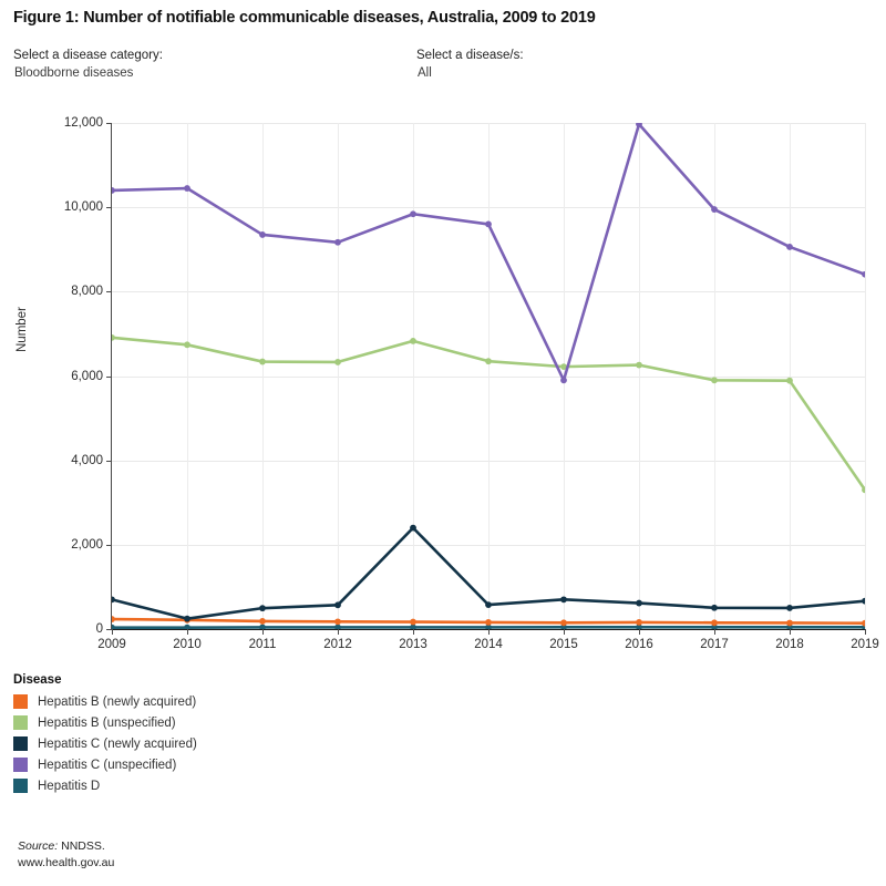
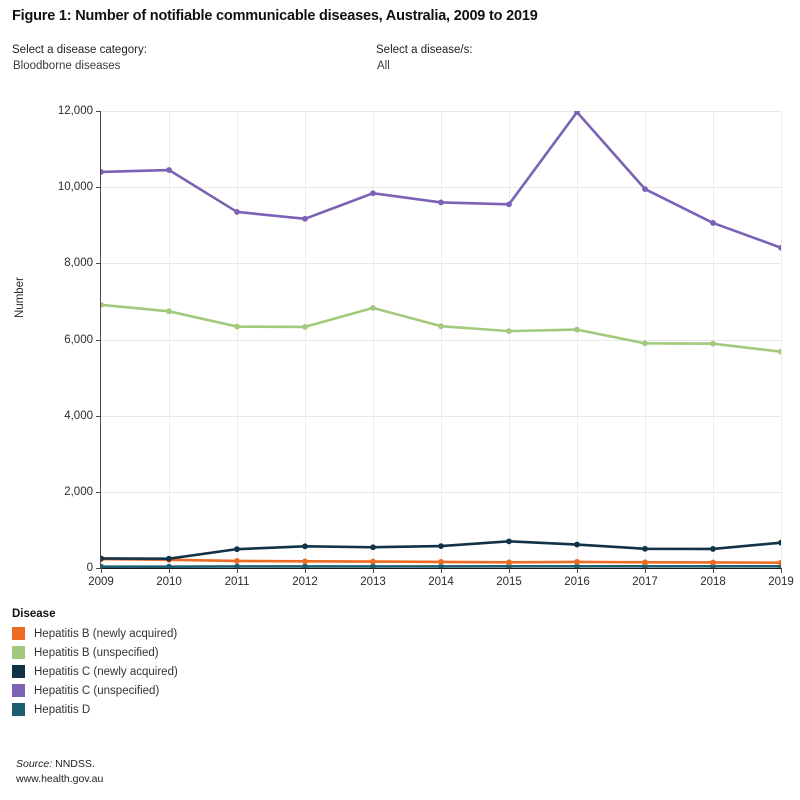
Hepatitis C (newly acquired)/2009: 700 -> 200
Hepatitis C (newly acquired)/2013: 2400 -> 500
Hepatitis C (unspecified)/2015: 5900 -> 9600
Hepatitis B (unspecified)/2019: 3300 -> 5700
